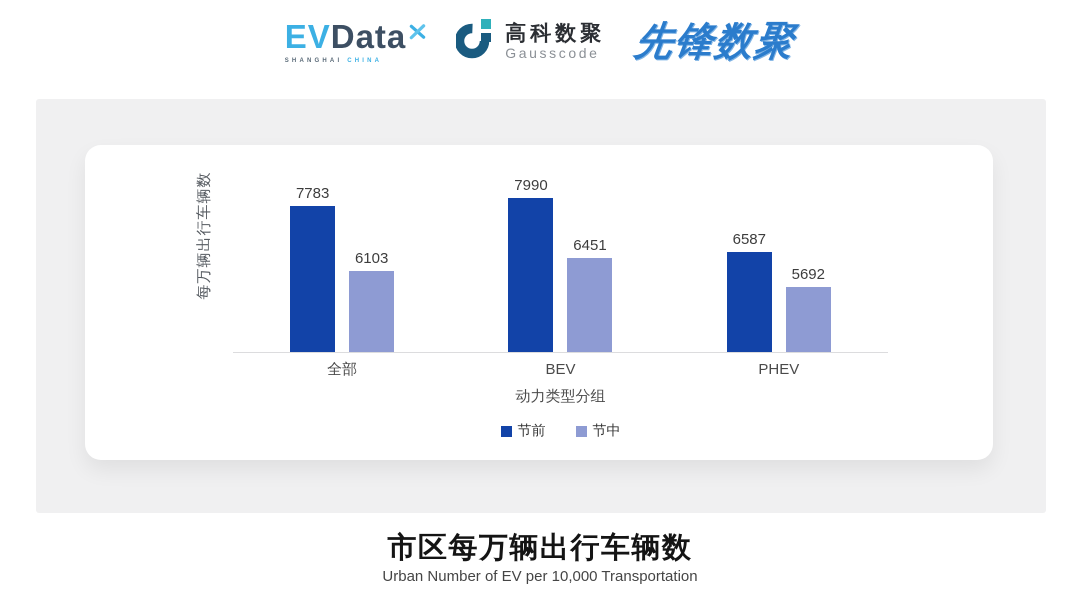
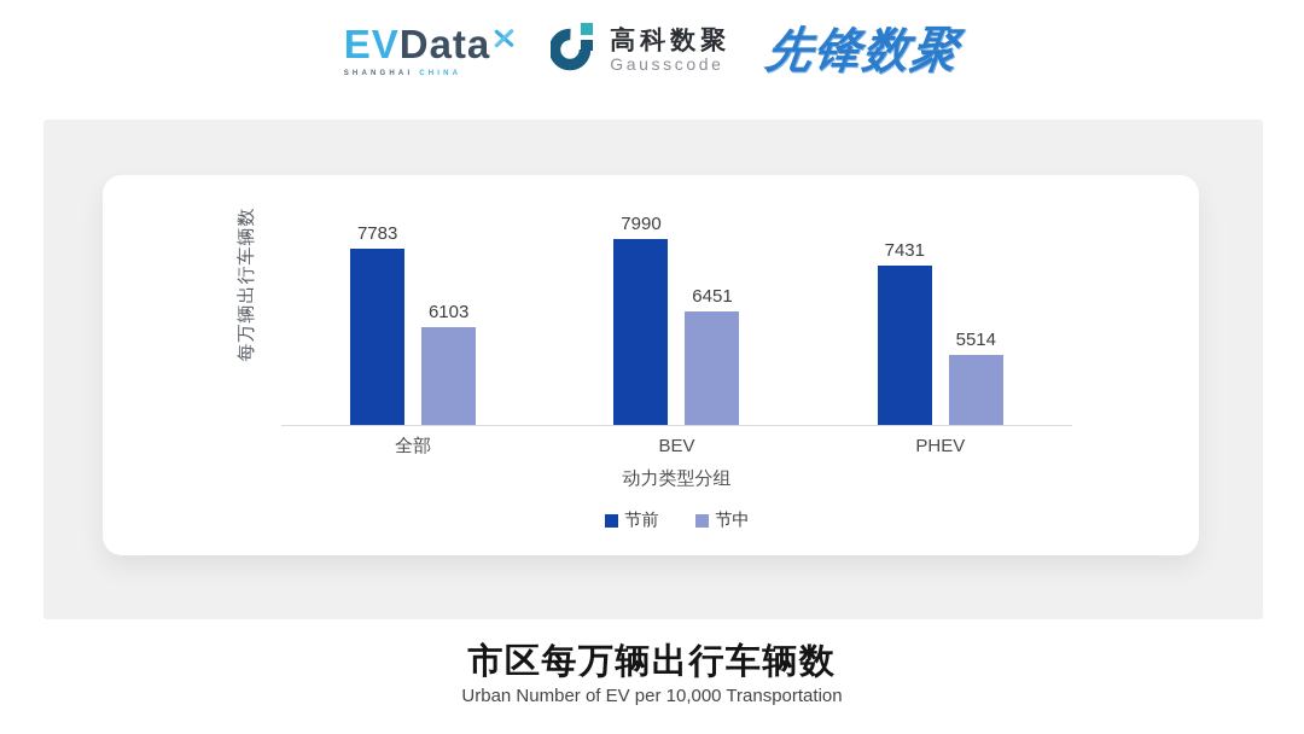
节前/PHEV: 6587 -> 7431
节中/PHEV: 5692 -> 5514
